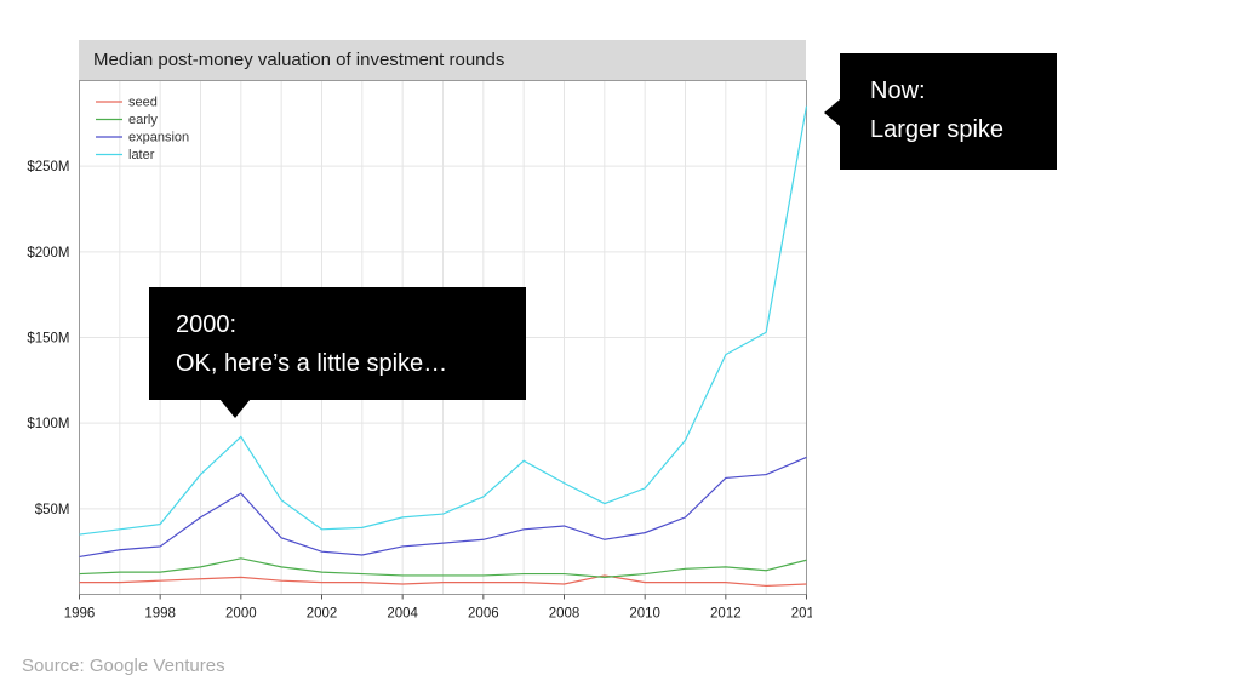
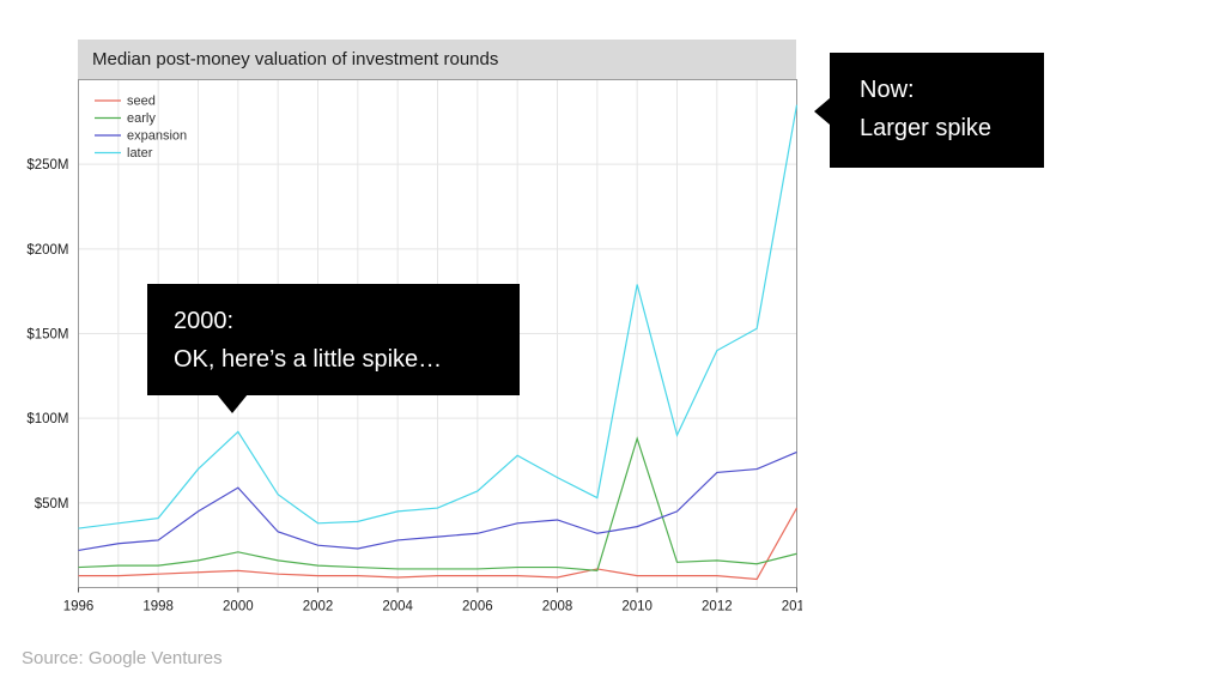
early/2010: $12M -> $88M
later/2010: $62M -> $179M
seed/2014: $6M -> $47M
